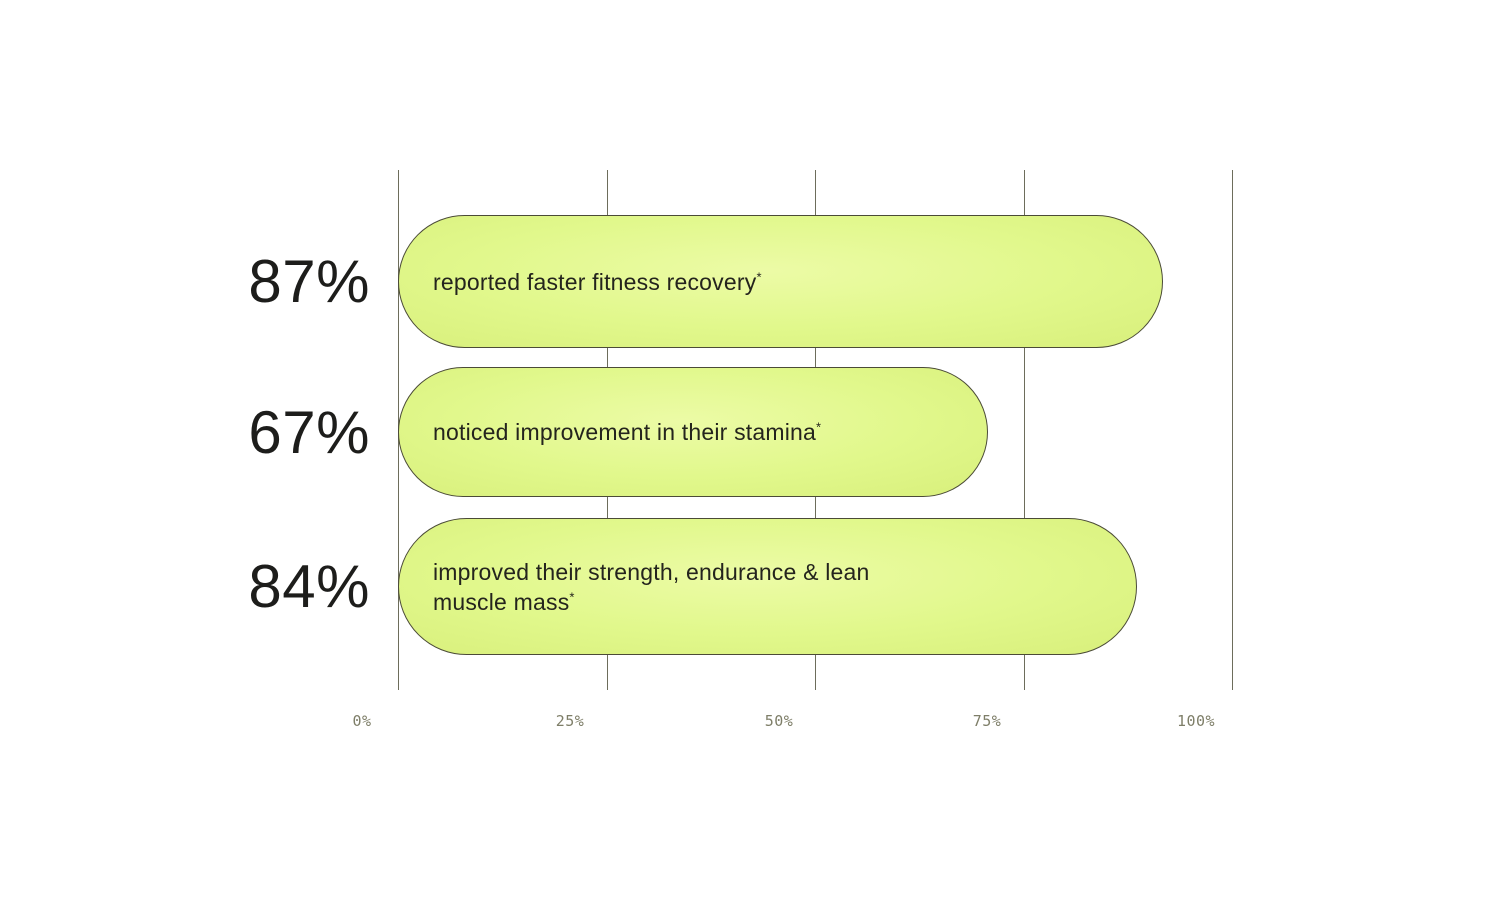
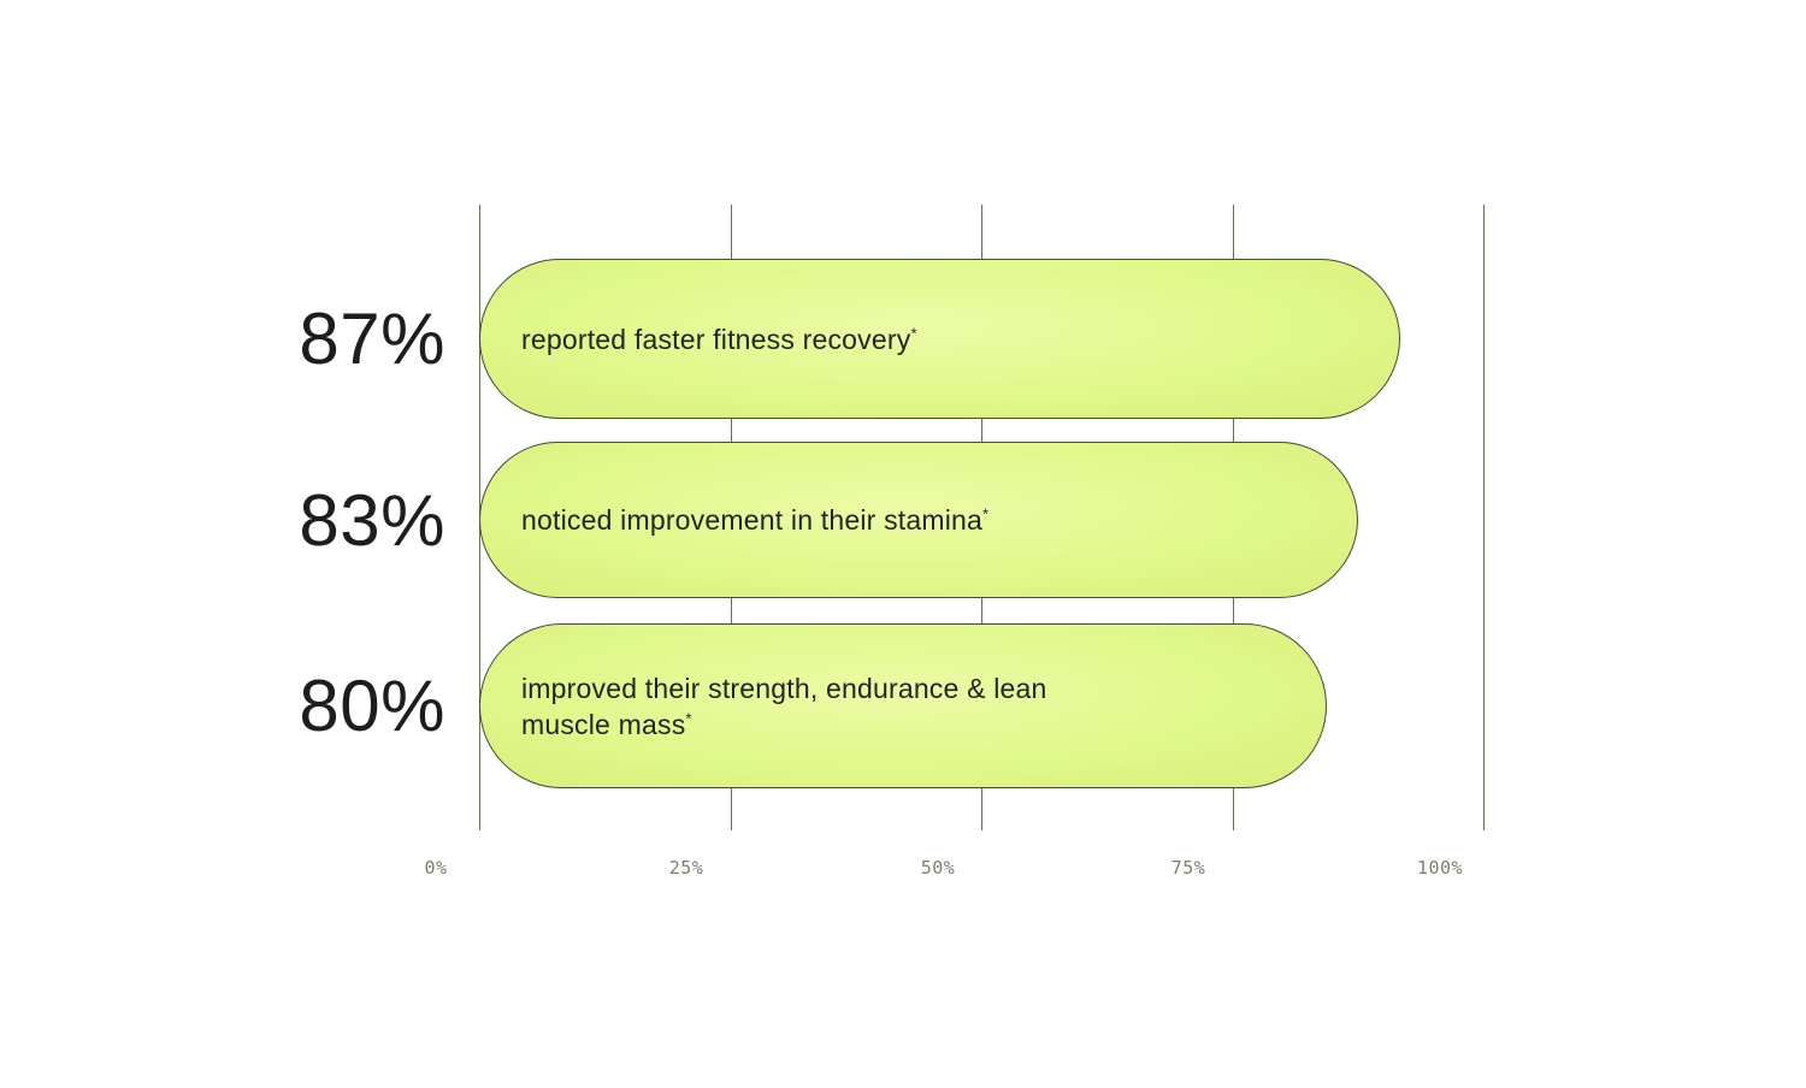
noticed improvement in their stamina: 67% -> 83%
improved their strength, endurance & lean muscle mass: 84% -> 80%
